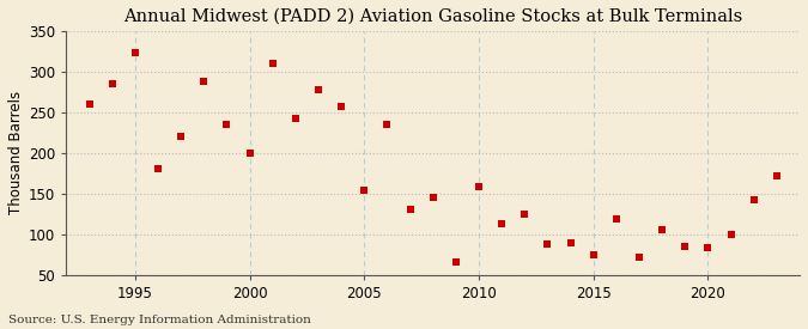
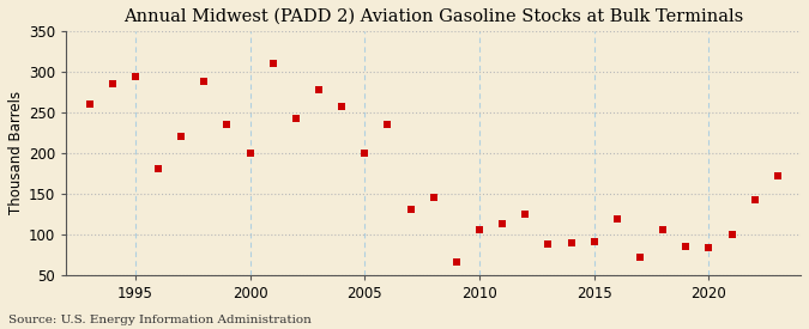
1995: 324 -> 295
2005: 154 -> 200
2010: 158 -> 105
2015: 74 -> 90
